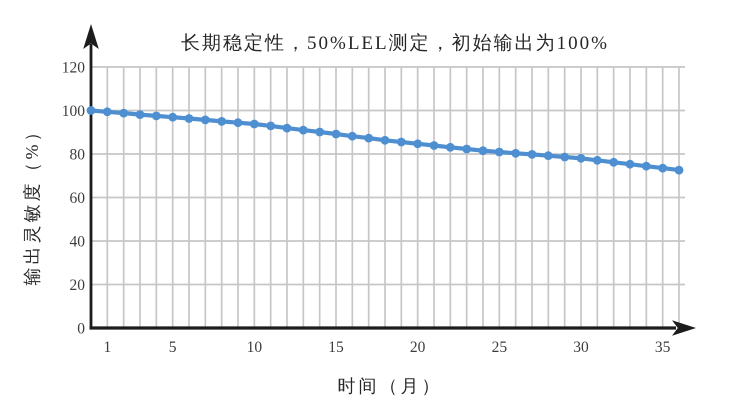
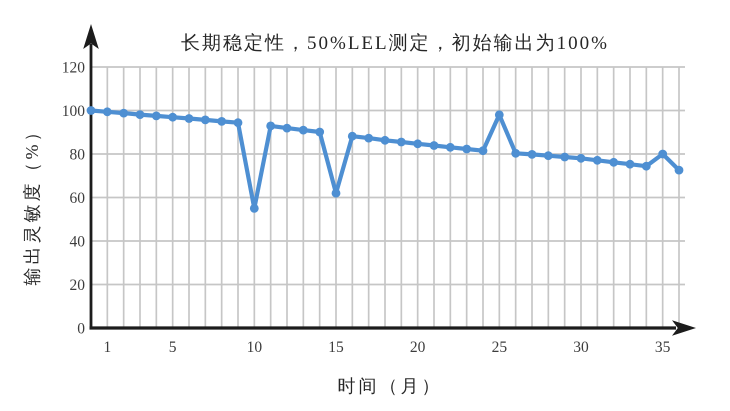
10: 94 -> 55
15: 89 -> 62
25: 81 -> 98
35: 74 -> 80
